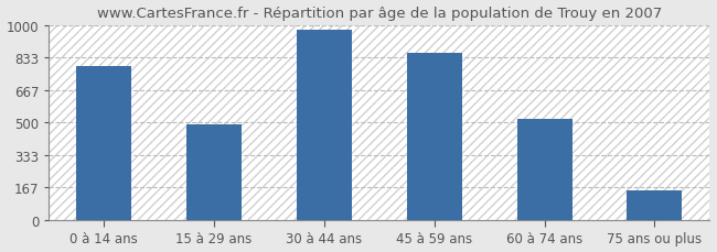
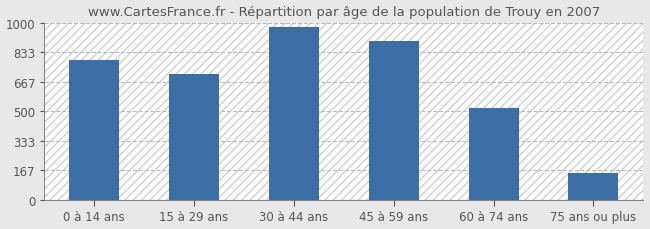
15 à 29 ans: 490 -> 710
45 à 59 ans: 860 -> 900
